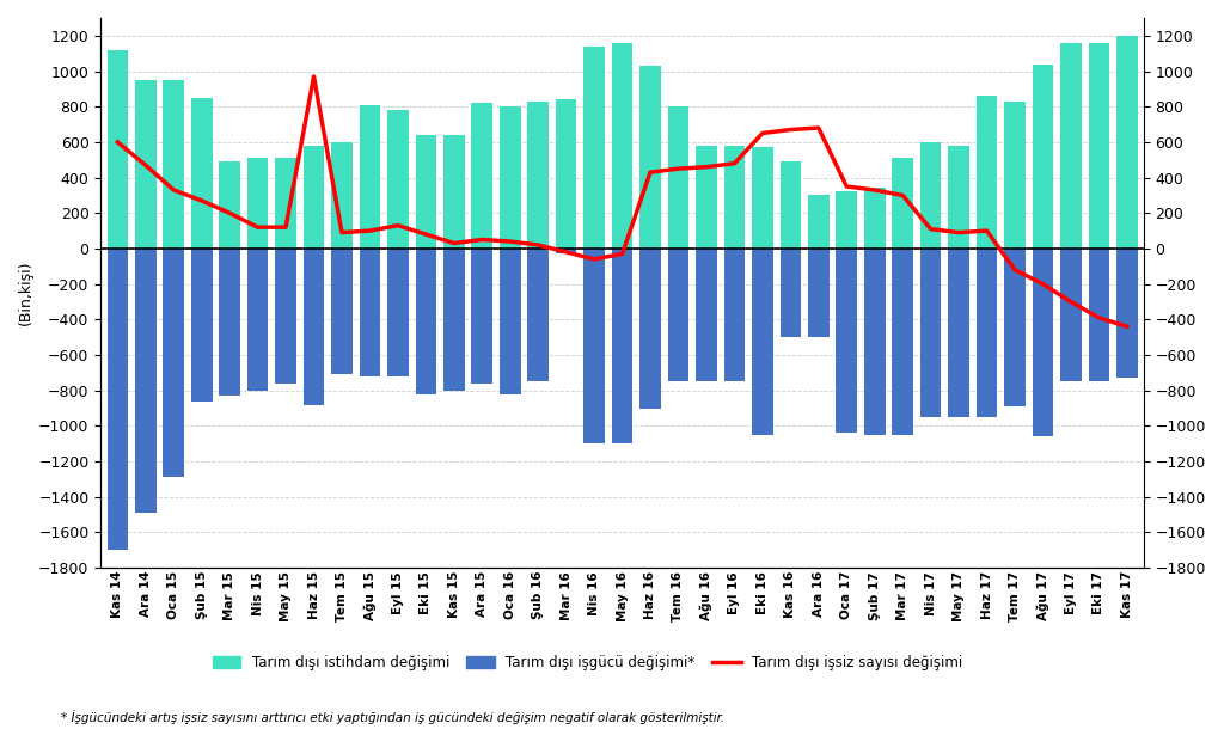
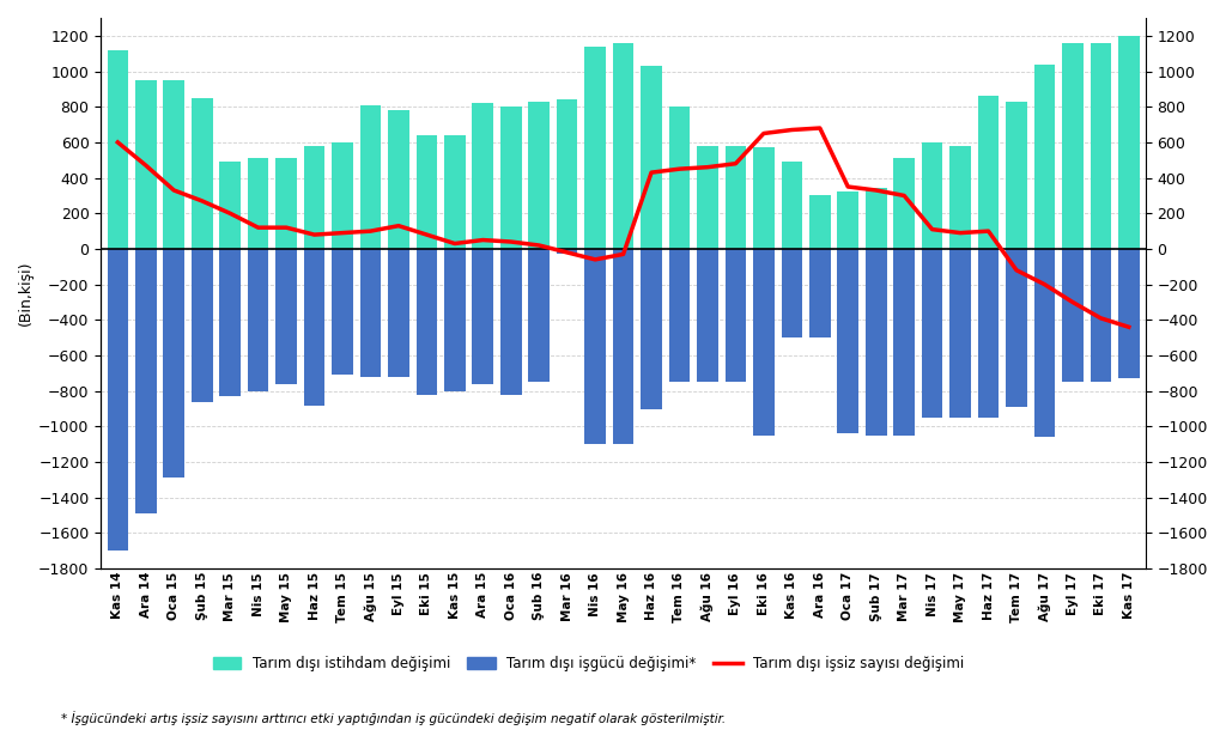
Tarım dışı işsiz sayısı değişimi/Haz 15: 970 -> 80
